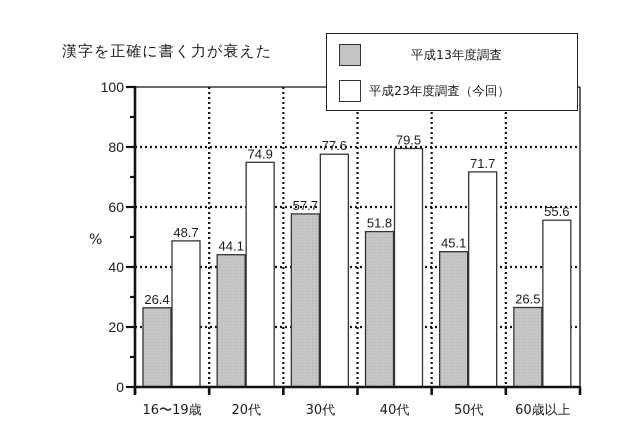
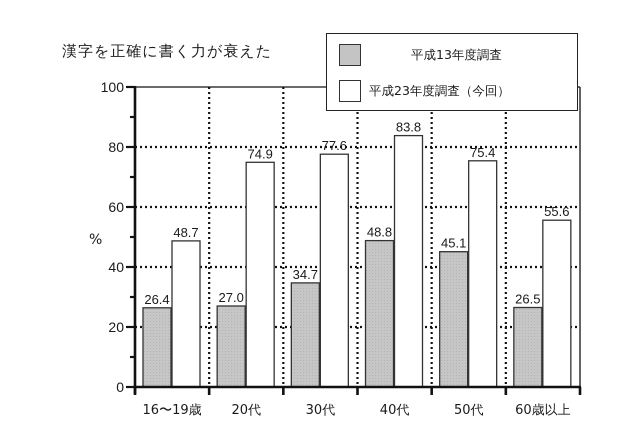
平成13年度調査/20代: 44.1 -> 27.0
平成13年度調査/30代: 57.7 -> 34.7
平成13年度調査/40代: 51.8 -> 48.8
平成23年度調査（今回）/40代: 79.5 -> 83.8
平成23年度調査（今回）/50代: 71.7 -> 75.4
